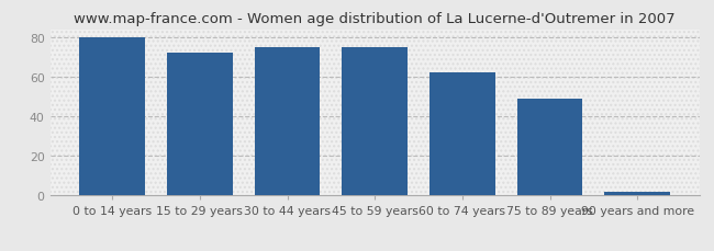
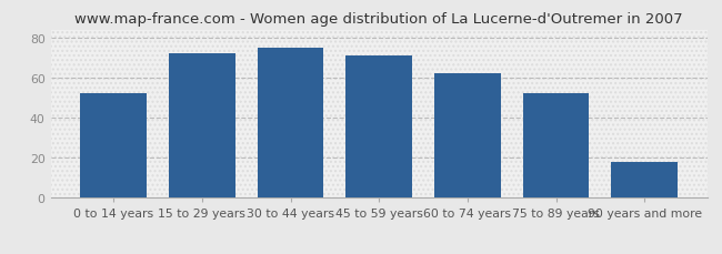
0 to 14 years: 80 -> 52
45 to 59 years: 75 -> 71
75 to 89 years: 49 -> 52
90 years and more: 2 -> 18
